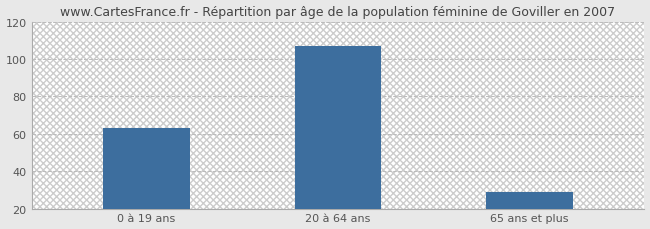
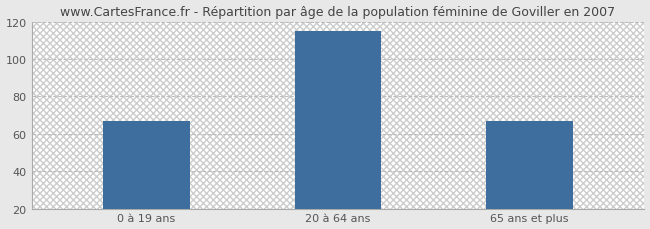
0 à 19 ans: 63 -> 67
20 à 64 ans: 107 -> 115
65 ans et plus: 29 -> 67
